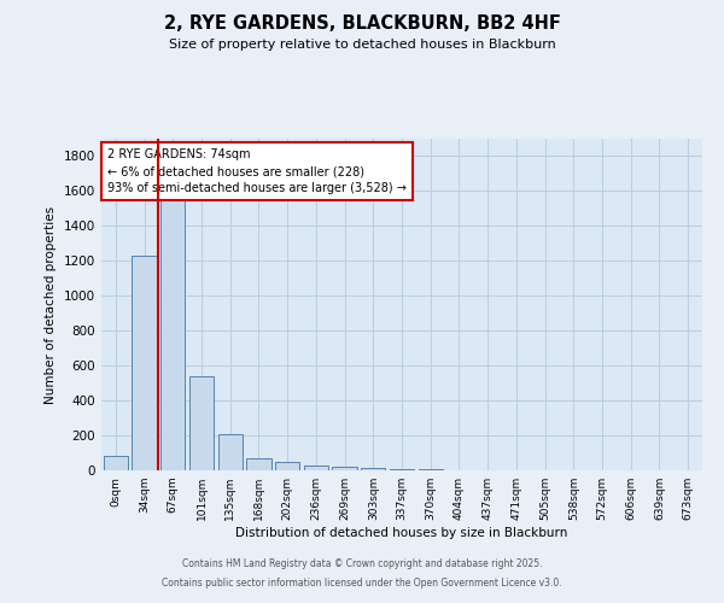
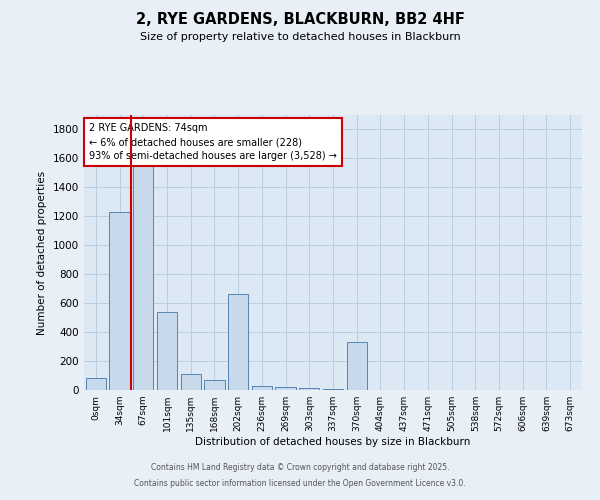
135sqm: 210 -> 110
202sqm: 40 -> 660
370sqm: 0 -> 330
